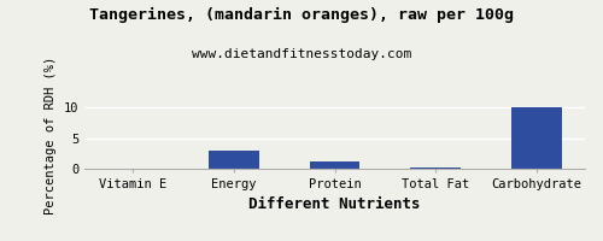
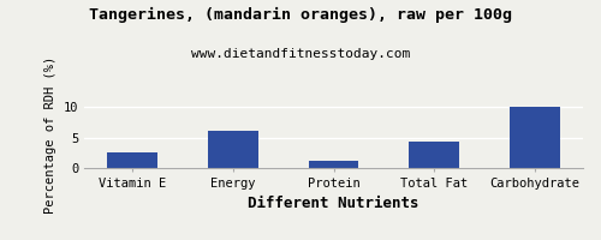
Vitamin E: 0.1 -> 2.6
Energy: 3.0 -> 6.0
Total Fat: 0.1 -> 4.4
